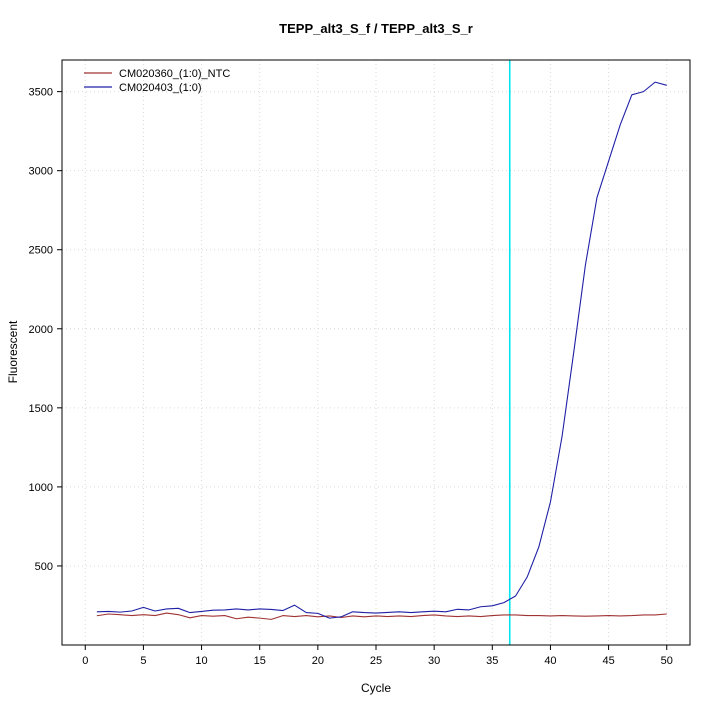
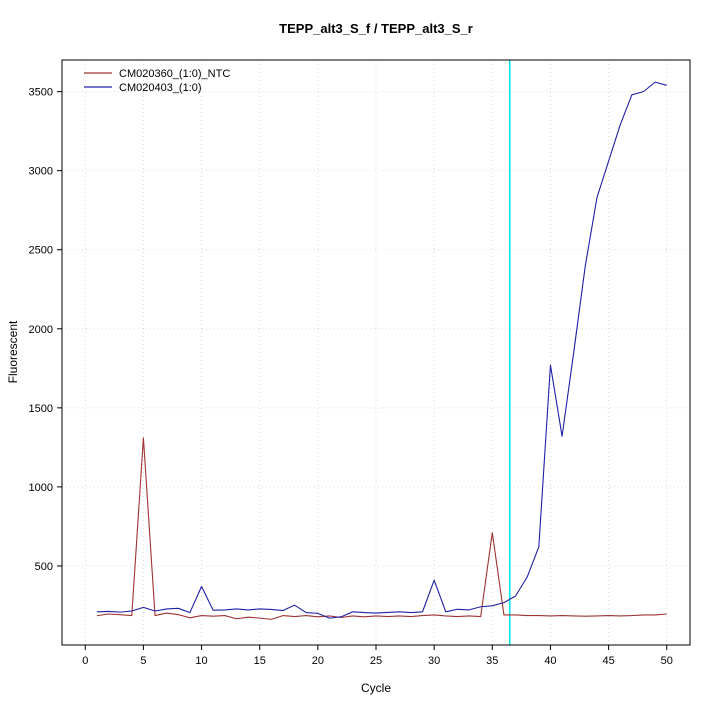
CM020360_(1:0)_NTC/5: 190 -> 1310
CM020403_(1:0)/10: 210 -> 370
CM020403_(1:0)/30: 210 -> 410
CM020360_(1:0)_NTC/35: 190 -> 710
CM020403_(1:0)/40: 900 -> 1770
